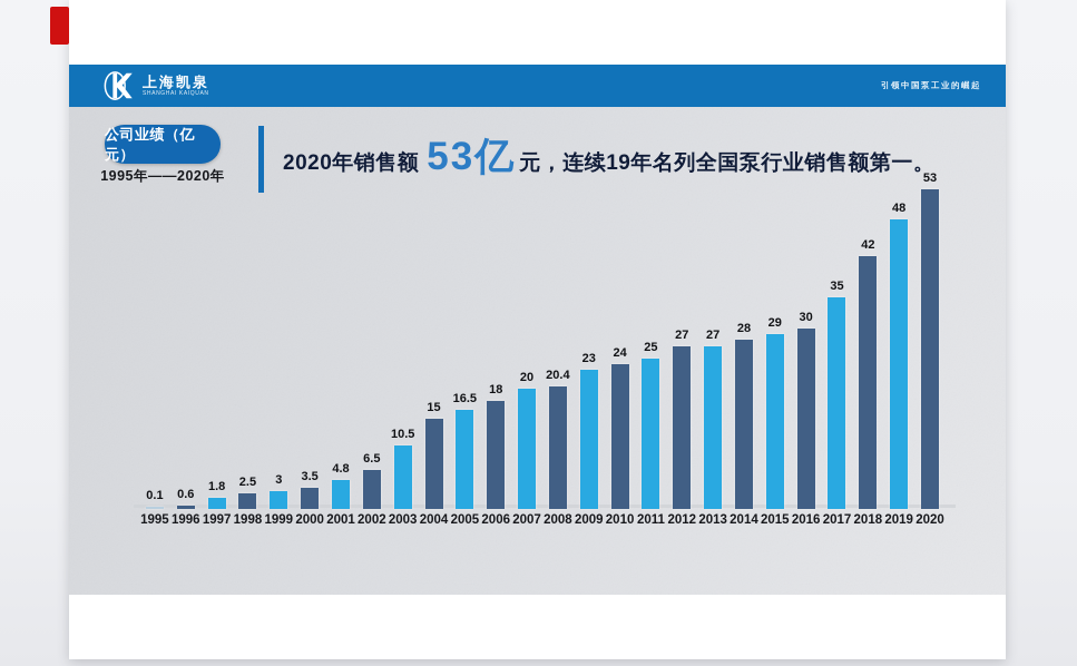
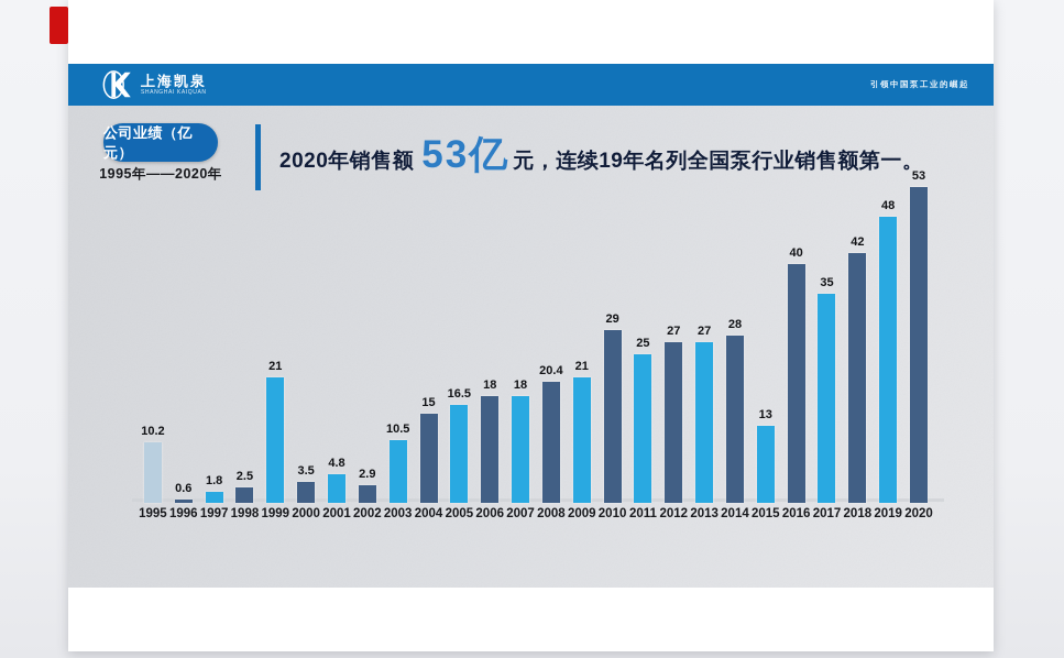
1995: 0.1 -> 10.2
1999: 3 -> 21
2002: 6.5 -> 2.9
2007: 20 -> 18
2009: 23 -> 21
2010: 24 -> 29
2015: 29 -> 13
2016: 30 -> 40
